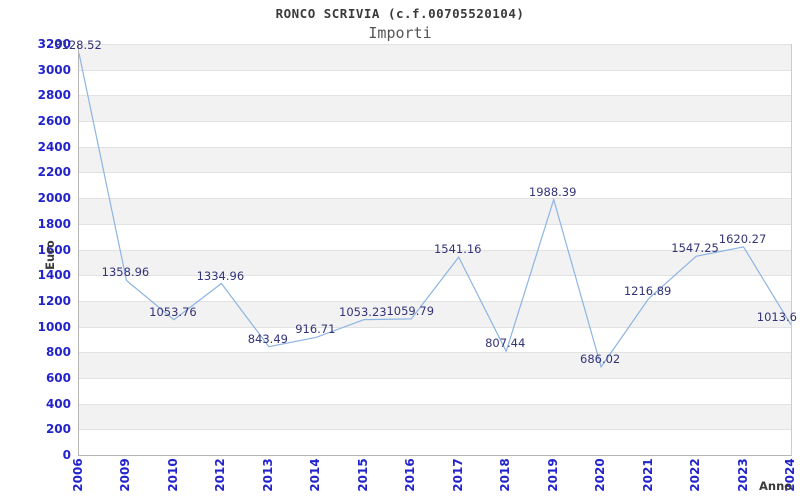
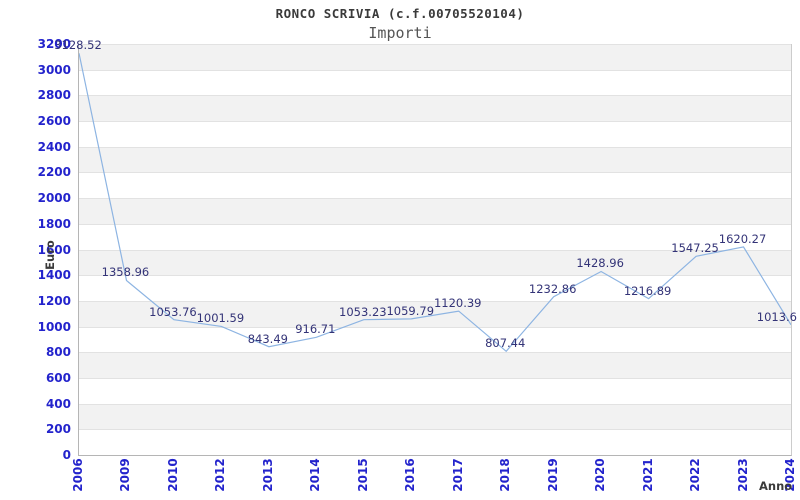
2012: 1334.96 -> 1001.59
2017: 1541.16 -> 1120.39
2019: 1988.39 -> 1232.86
2020: 686.02 -> 1428.96
